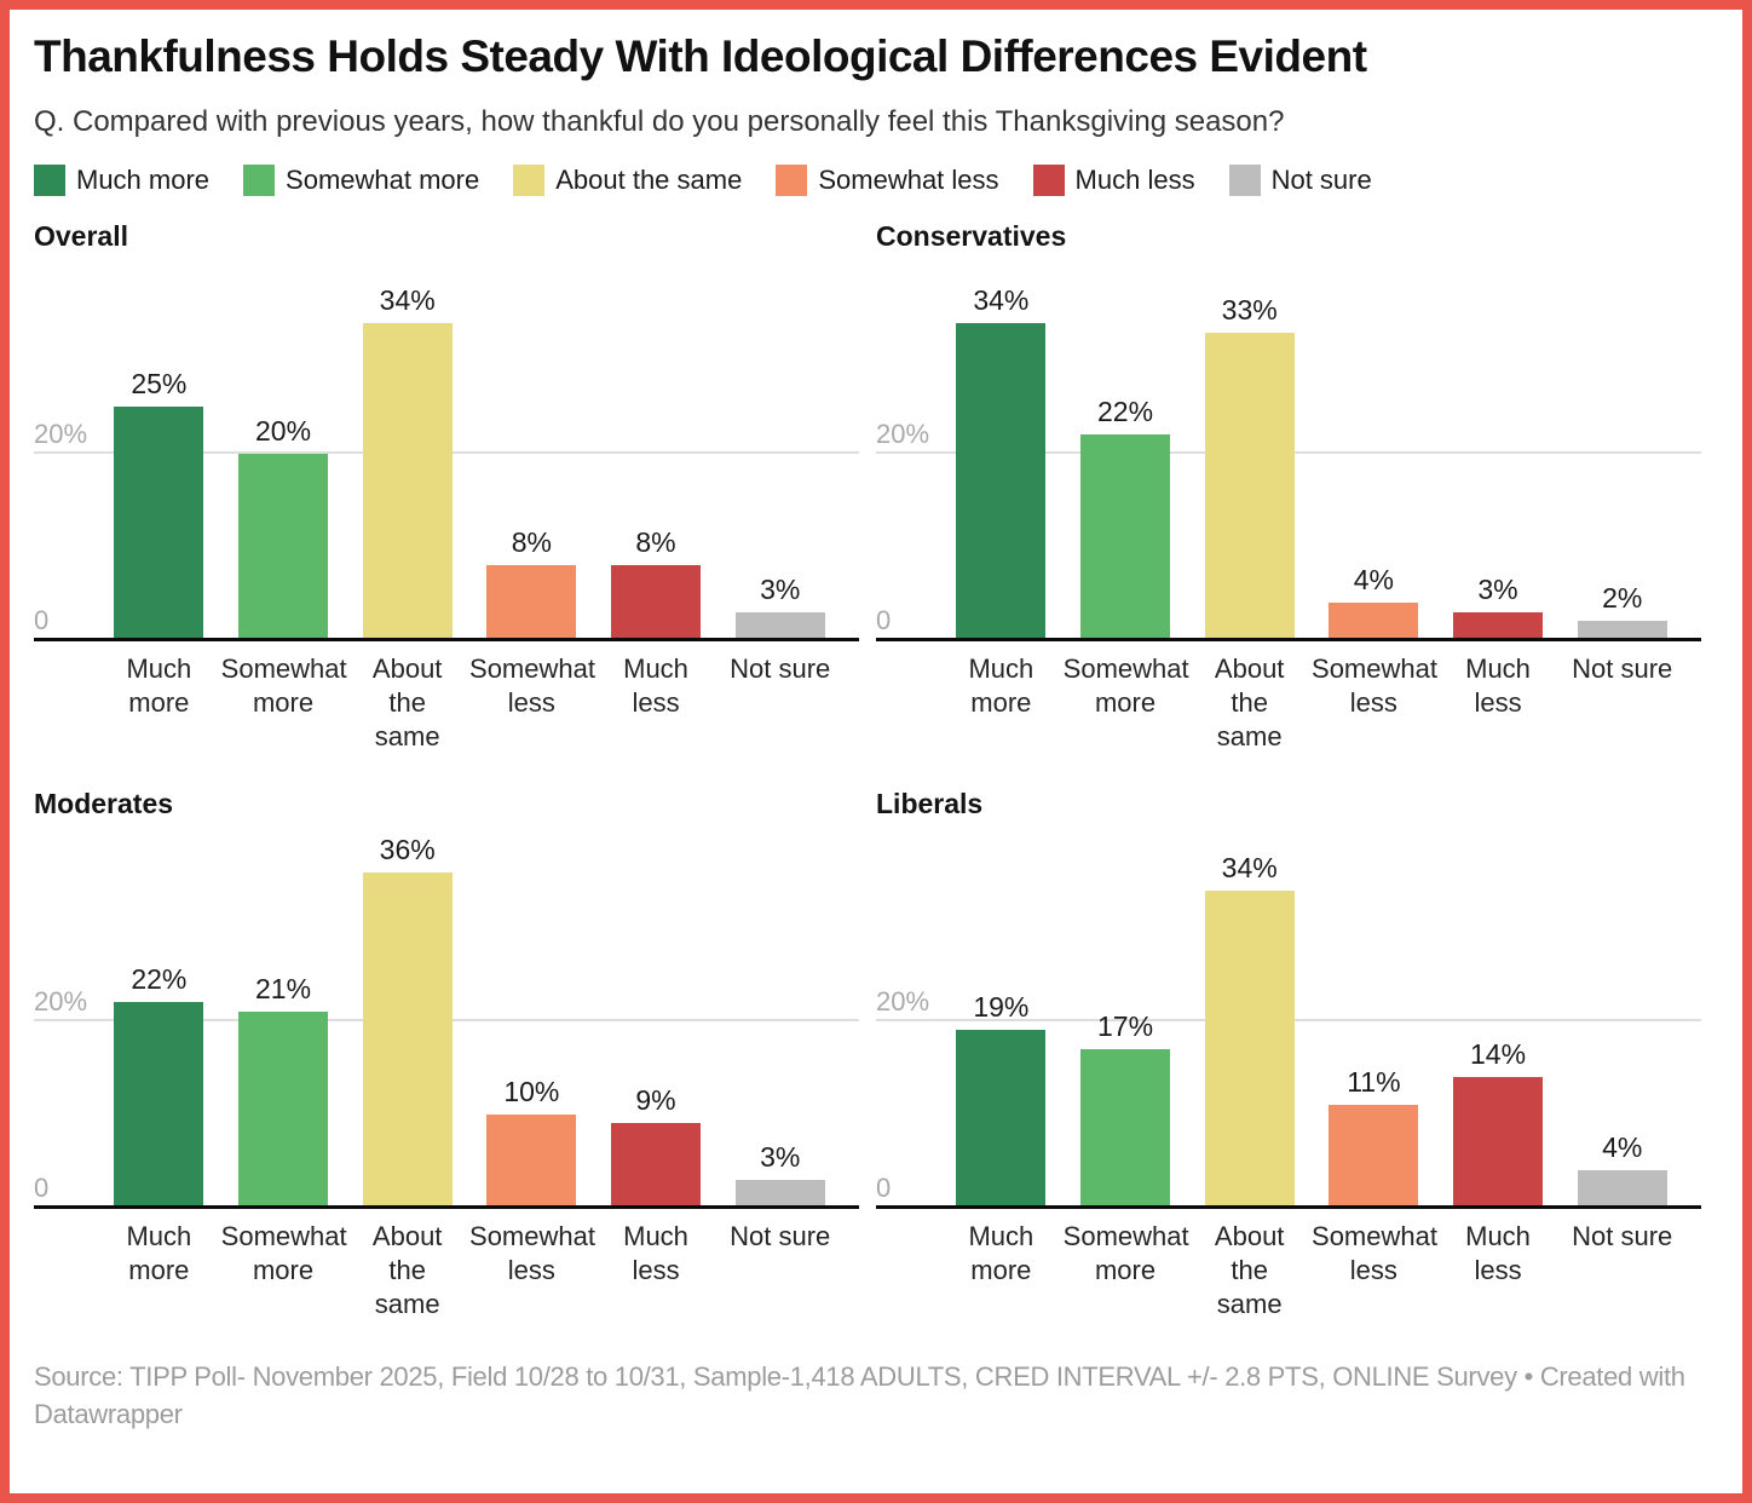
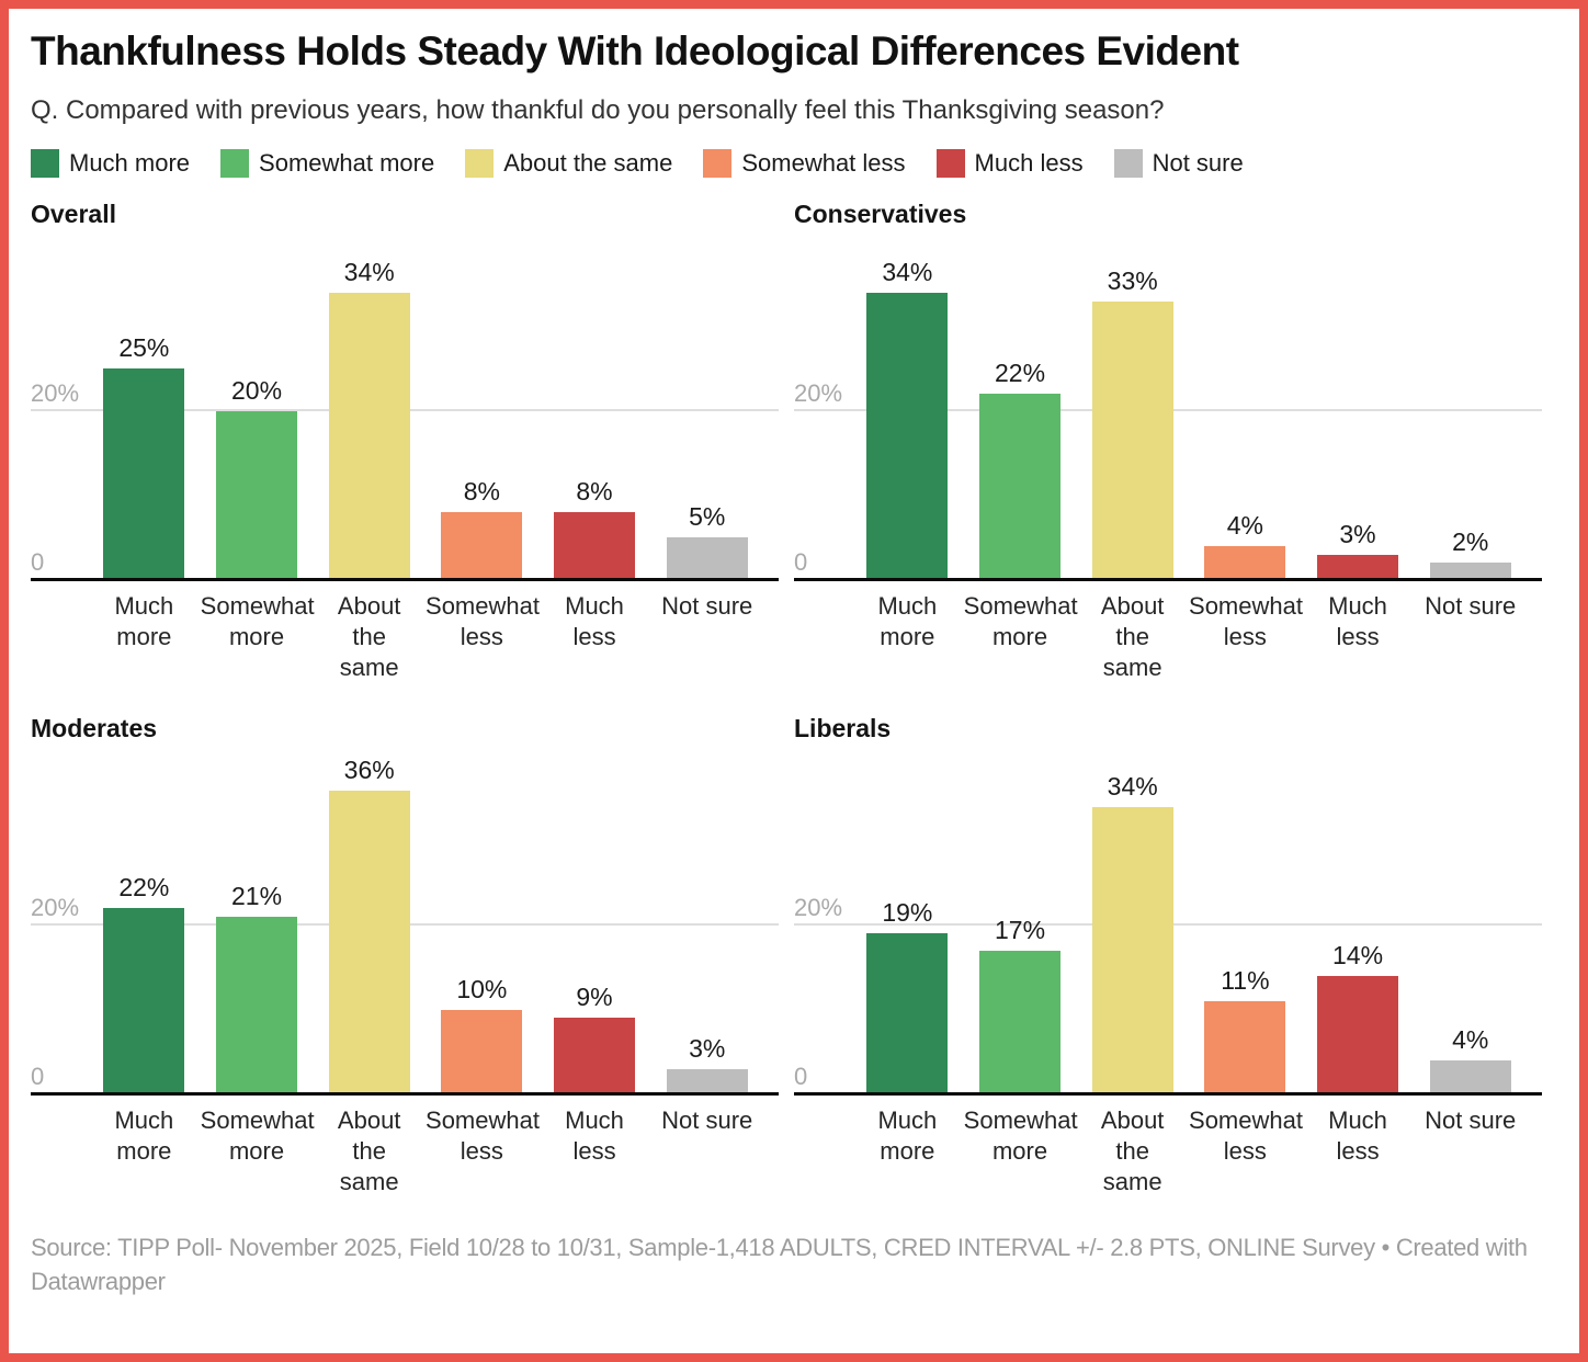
Overall/Not sure: 3% -> 5%
